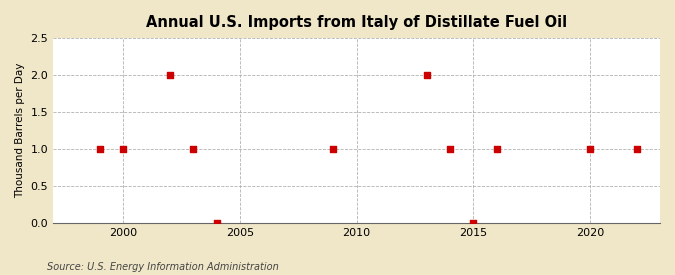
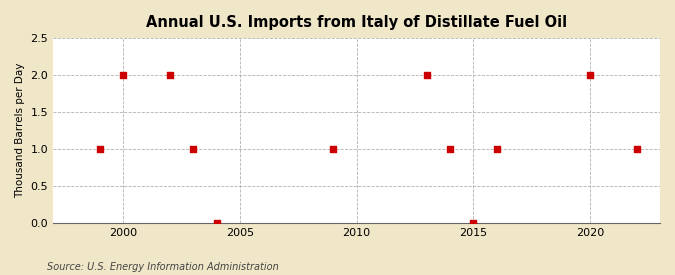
2000: 1 -> 2
2020: 1 -> 2
